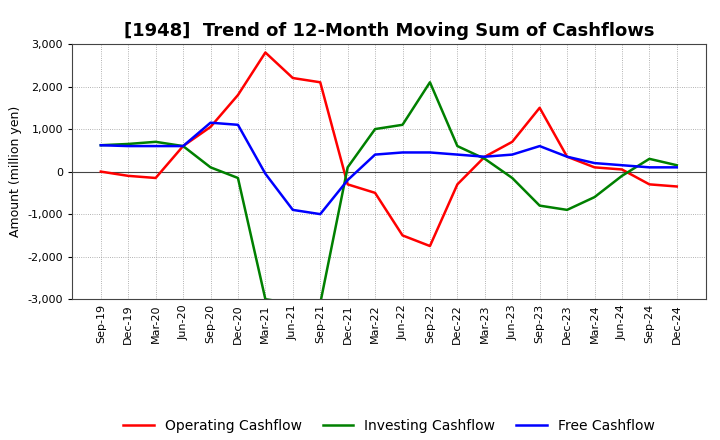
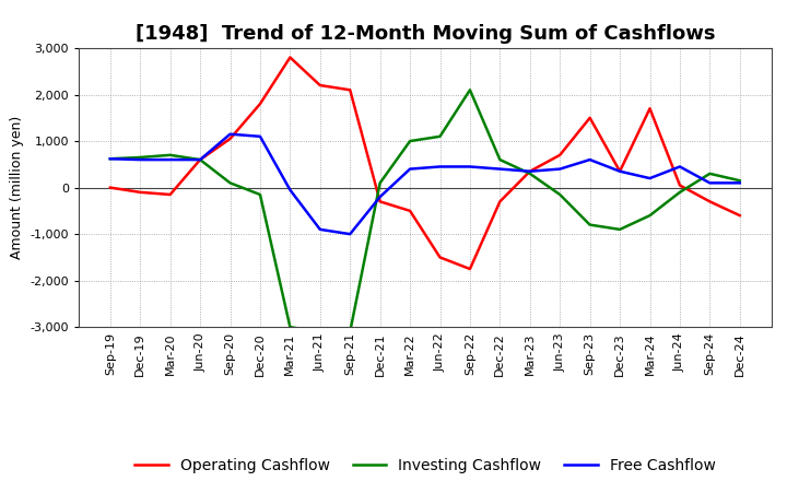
Operating Cashflow/Mar-24: 100 -> 1,700
Free Cashflow/Jun-24: 150 -> 450
Operating Cashflow/Dec-24: -350 -> -600
